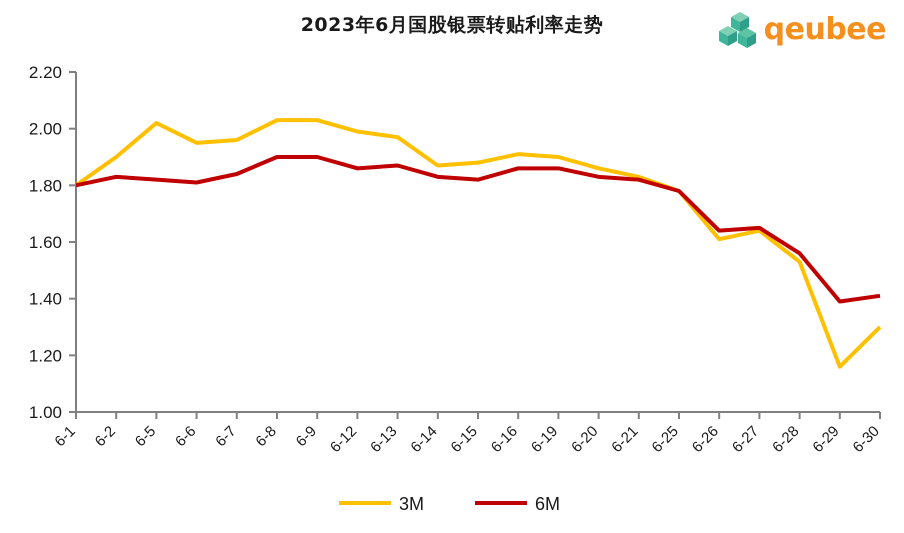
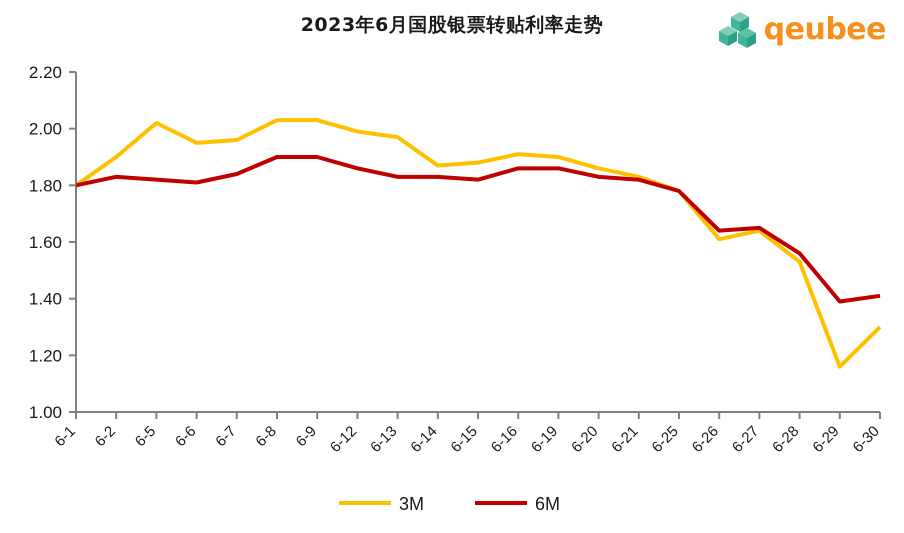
6M/6-13: 1.87 -> 1.83
